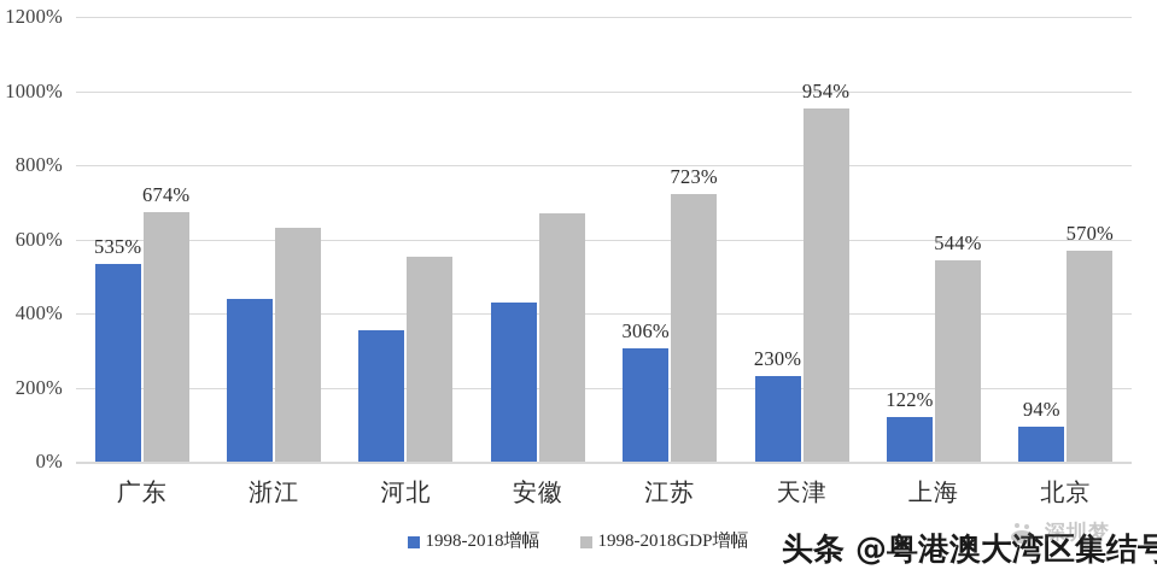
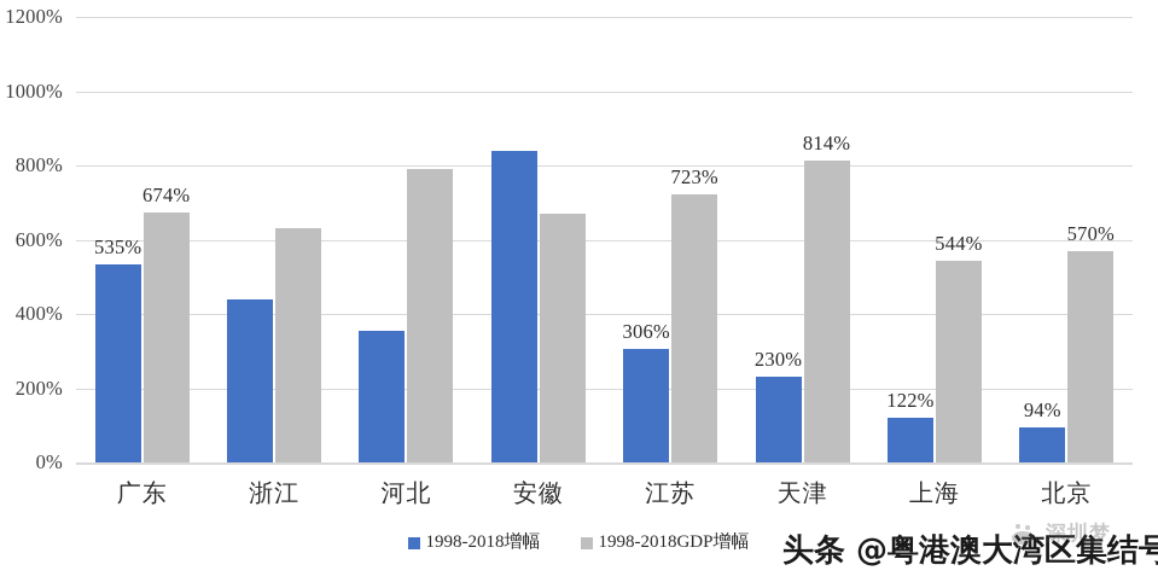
1998-2018GDP增幅/河北: 550% -> 790%
1998-2018增幅/安徽: 430% -> 840%
1998-2018GDP增幅/天津: 954% -> 814%
